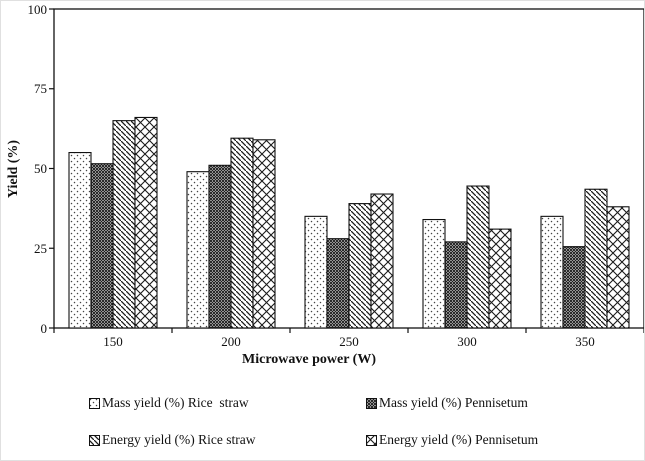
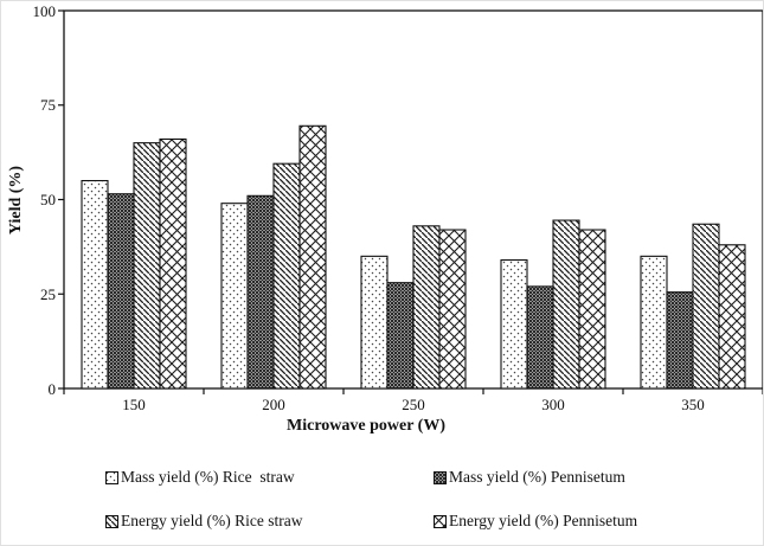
Energy yield (%) Pennisetum/200: 59 -> 70
Energy yield (%) Rice straw/250: 39 -> 43
Energy yield (%) Pennisetum/300: 31 -> 42
